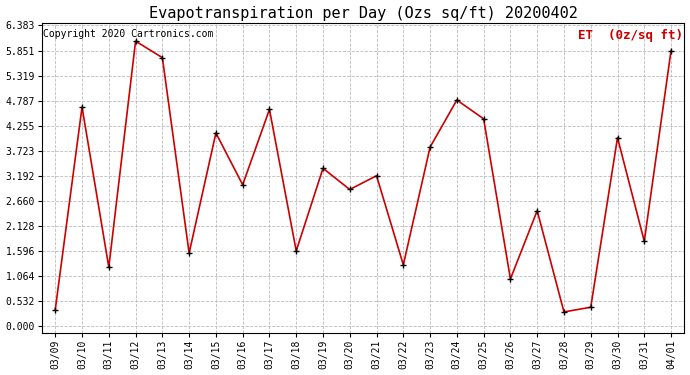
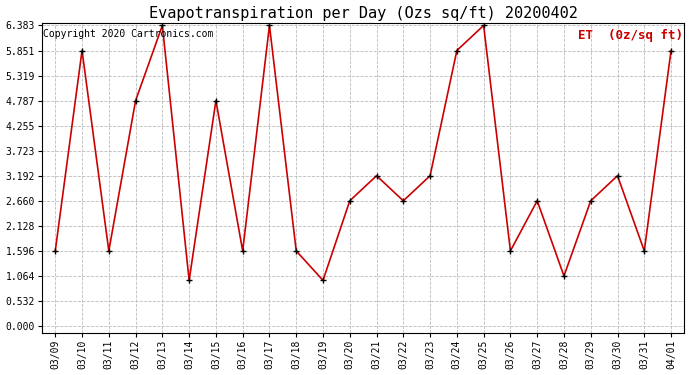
03/09: 0.35 -> 1.60
03/10: 4.65 -> 5.85
03/11: 1.25 -> 1.60
03/12: 6.05 -> 4.79
03/13: 5.70 -> 6.38
03/14: 1.55 -> 0.97
03/15: 4.10 -> 4.79
03/16: 3.00 -> 1.60
03/17: 4.60 -> 6.38
03/19: 3.35 -> 0.97
03/20: 2.90 -> 2.66
03/22: 1.30 -> 2.66
03/23: 3.80 -> 3.19
03/24: 4.80 -> 5.85
03/25: 4.40 -> 6.38
03/26: 1.00 -> 1.60
03/27: 2.45 -> 2.66
03/28: 0.30 -> 1.06
03/29: 0.40 -> 2.66
03/30: 4.00 -> 3.19
03/31: 1.80 -> 1.60
